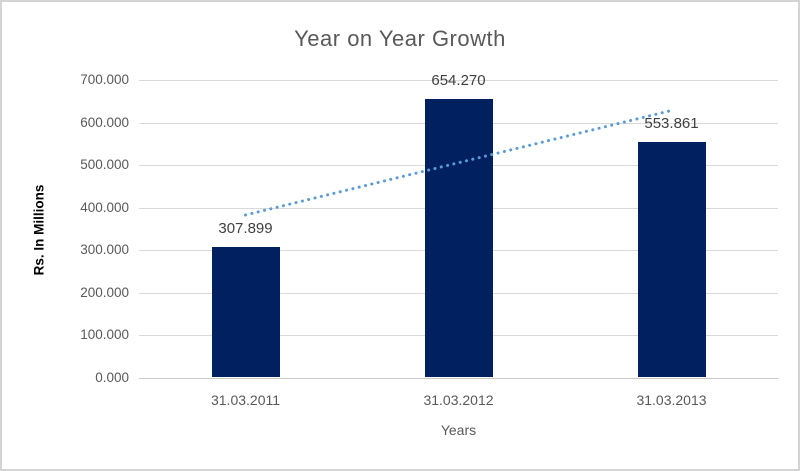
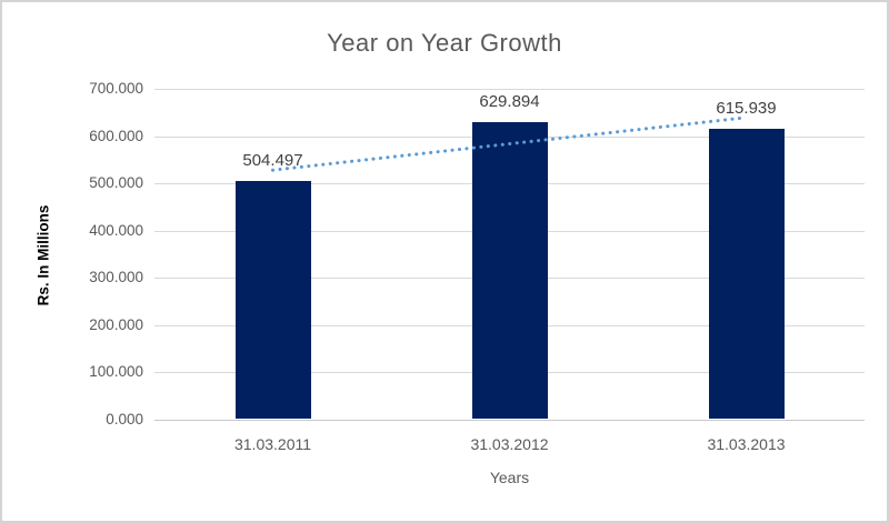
31.03.2011: 307.899 -> 504.497
31.03.2012: 654.270 -> 629.894
31.03.2013: 553.861 -> 615.939
